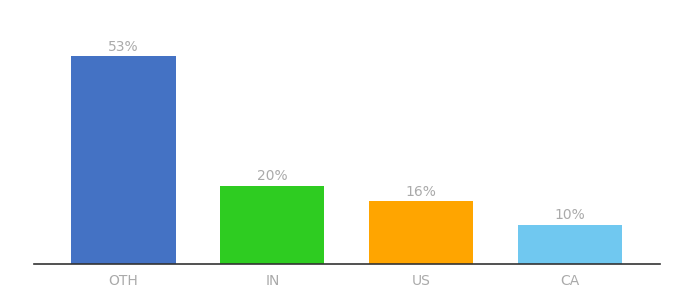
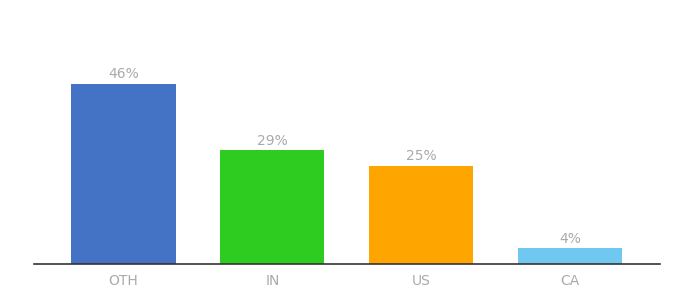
OTH: 53% -> 46%
IN: 20% -> 29%
US: 16% -> 25%
CA: 10% -> 4%
